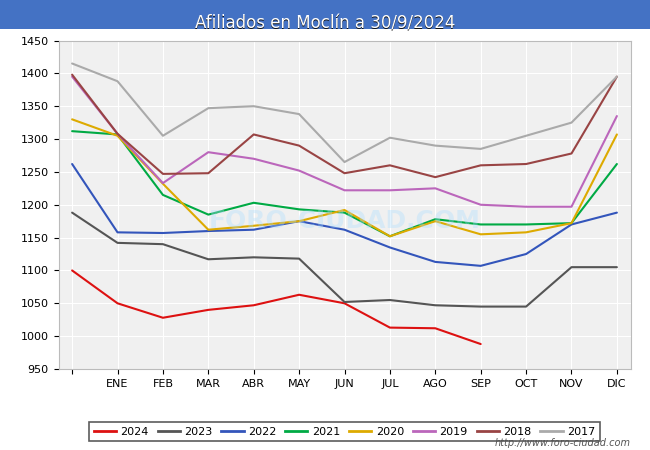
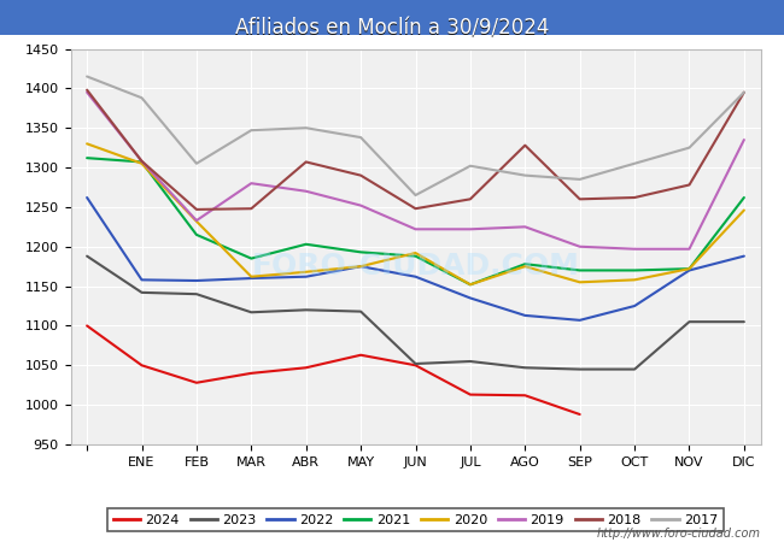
2018/AGO: 1242 -> 1328
2020/DIC: 1307 -> 1246
